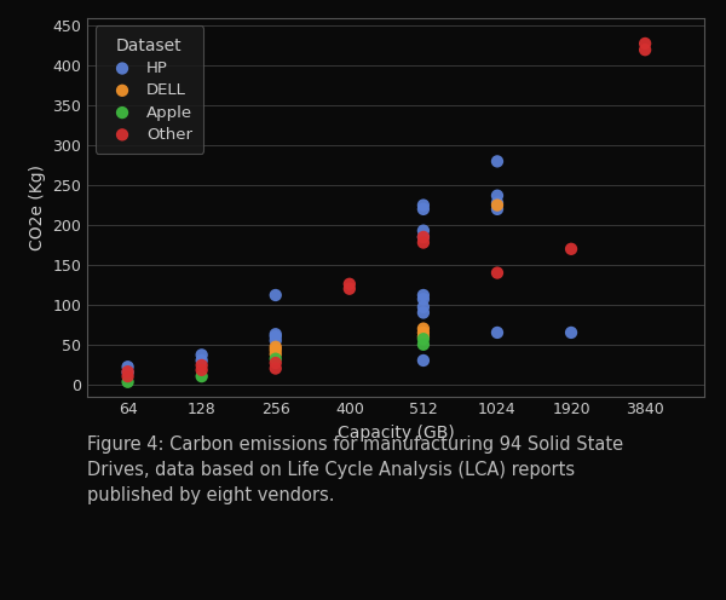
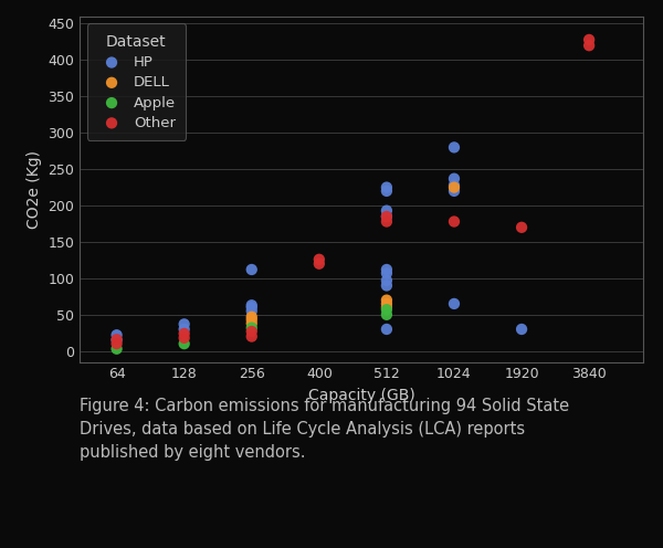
Other/1024: 140 -> 178
HP/1920: 65 -> 30
